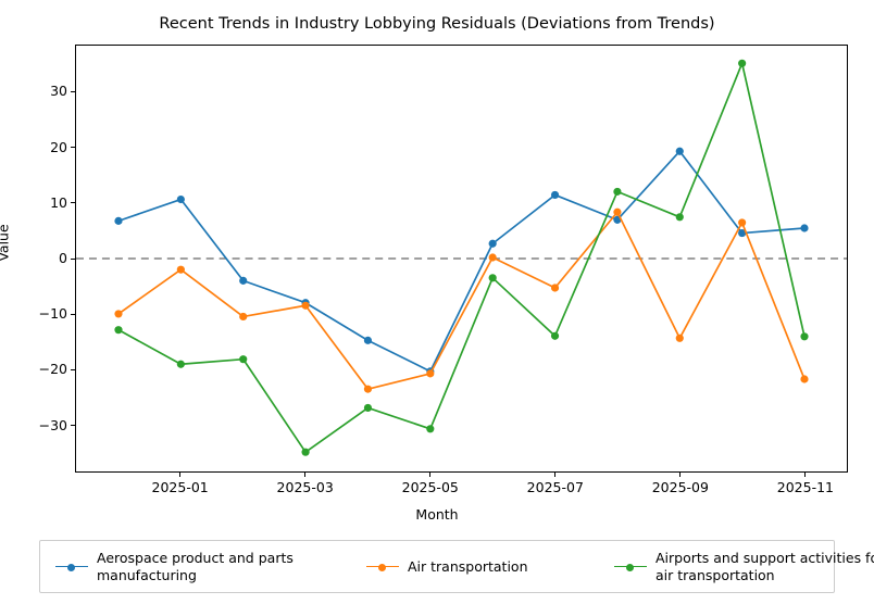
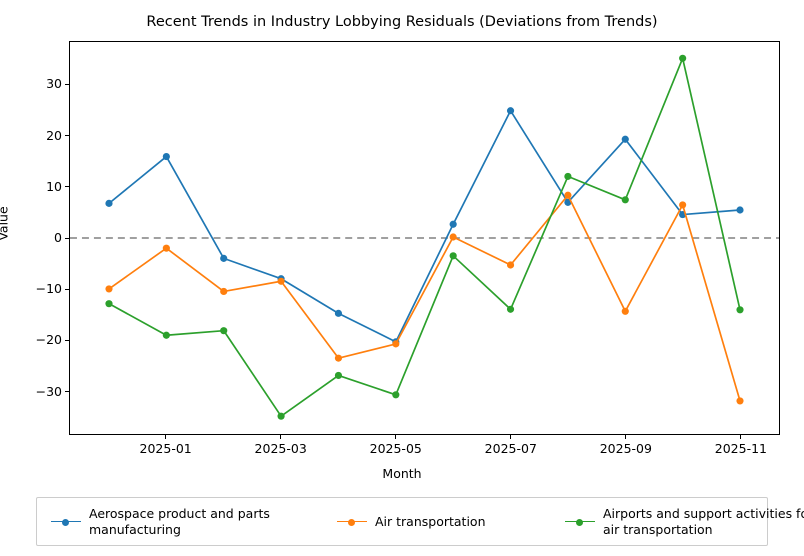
Aerospace product and parts manufacturing/2025-01: 11 -> 16
Aerospace product and parts manufacturing/2025-07: 12 -> 25
Air transportation/2025-11: -22 -> -32
